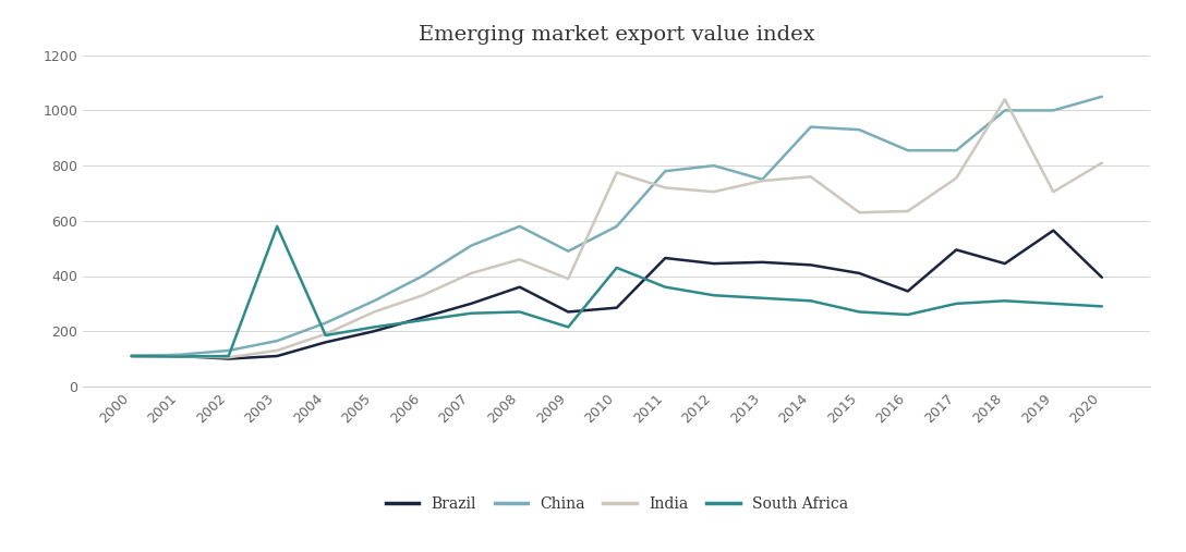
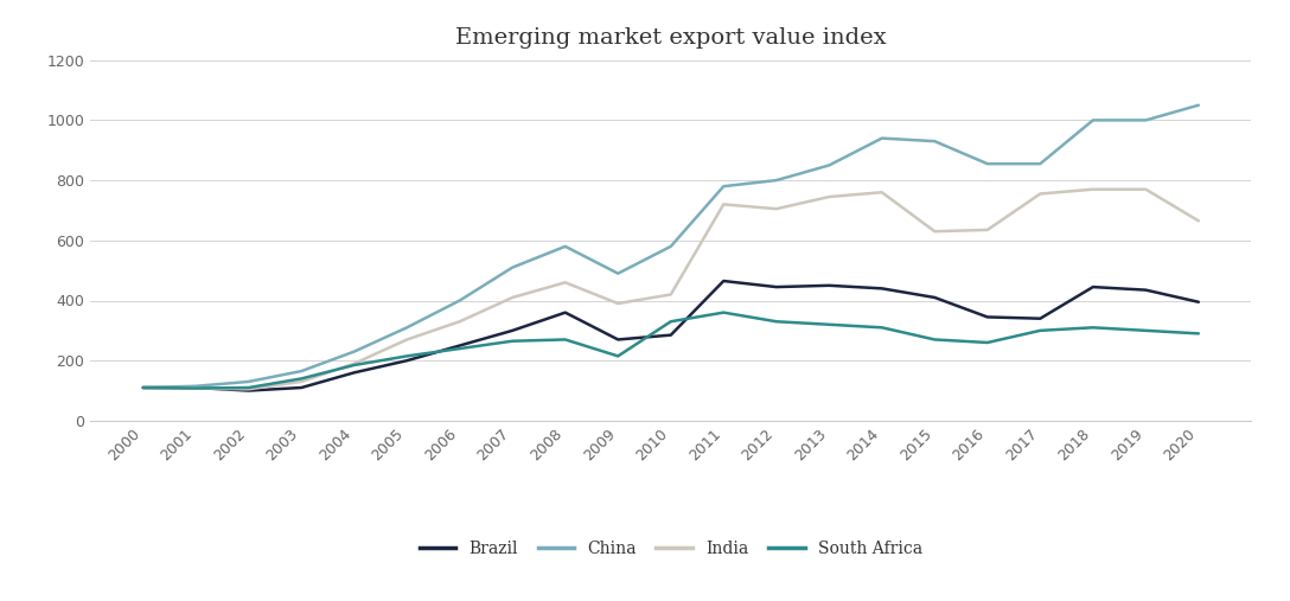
South Africa/2003: 580 -> 140
India/2010: 775 -> 420
South Africa/2010: 430 -> 330
China/2013: 750 -> 850
Brazil/2017: 495 -> 340
India/2018: 1040 -> 770
Brazil/2019: 565 -> 435
India/2019: 705 -> 770
India/2020: 810 -> 665
